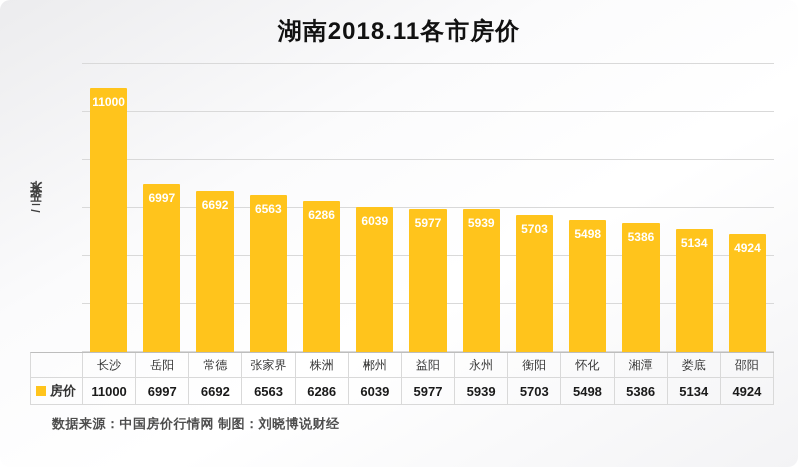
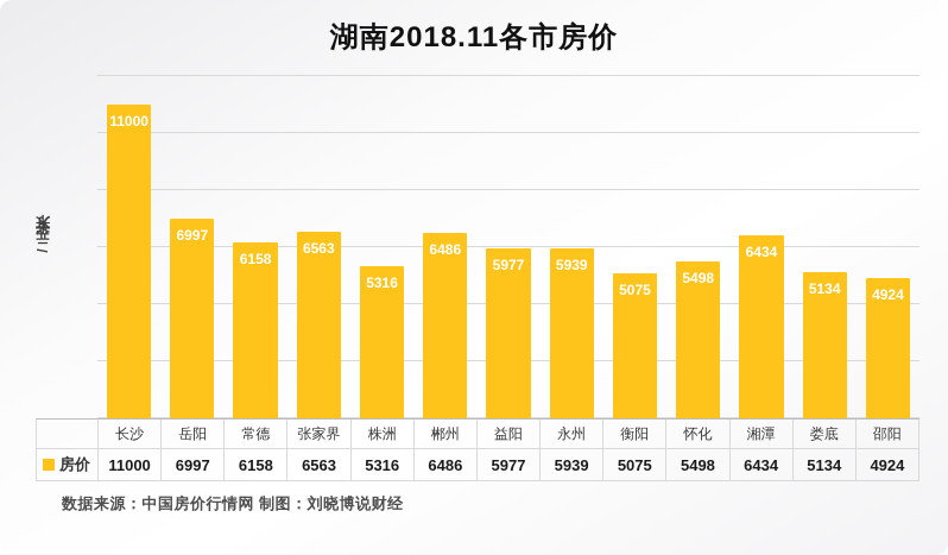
常德: 6692 -> 6158
株洲: 6286 -> 5316
郴州: 6039 -> 6486
衡阳: 5703 -> 5075
湘潭: 5386 -> 6434
